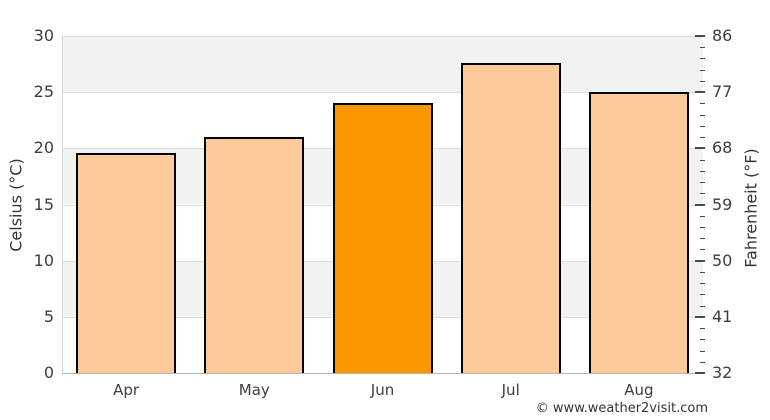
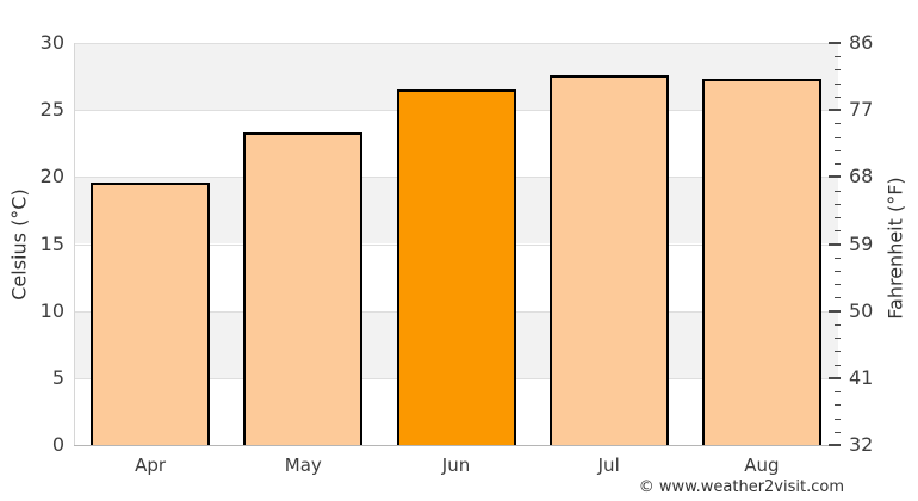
May: 21 -> 23
Jun: 24 -> 26
Aug: 25 -> 27
